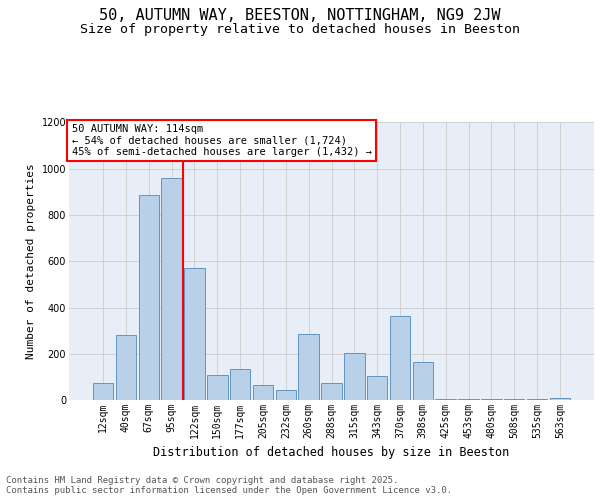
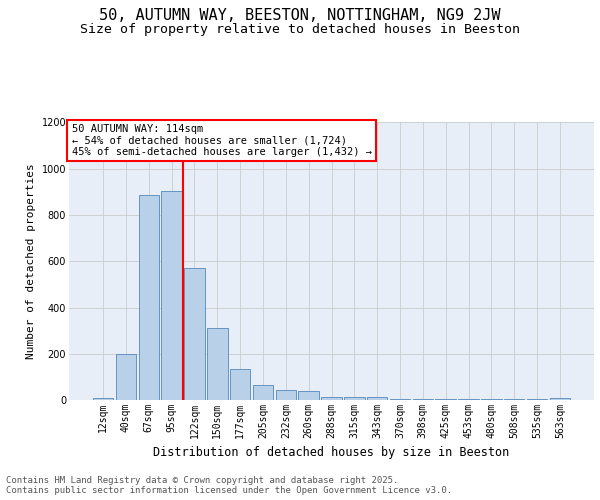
12sqm: 75 -> 10
40sqm: 280 -> 200
95sqm: 960 -> 905
150sqm: 110 -> 310
260sqm: 285 -> 40
288sqm: 75 -> 15
315sqm: 205 -> 15
343sqm: 105 -> 15
370sqm: 365 -> 5
398sqm: 165 -> 5
